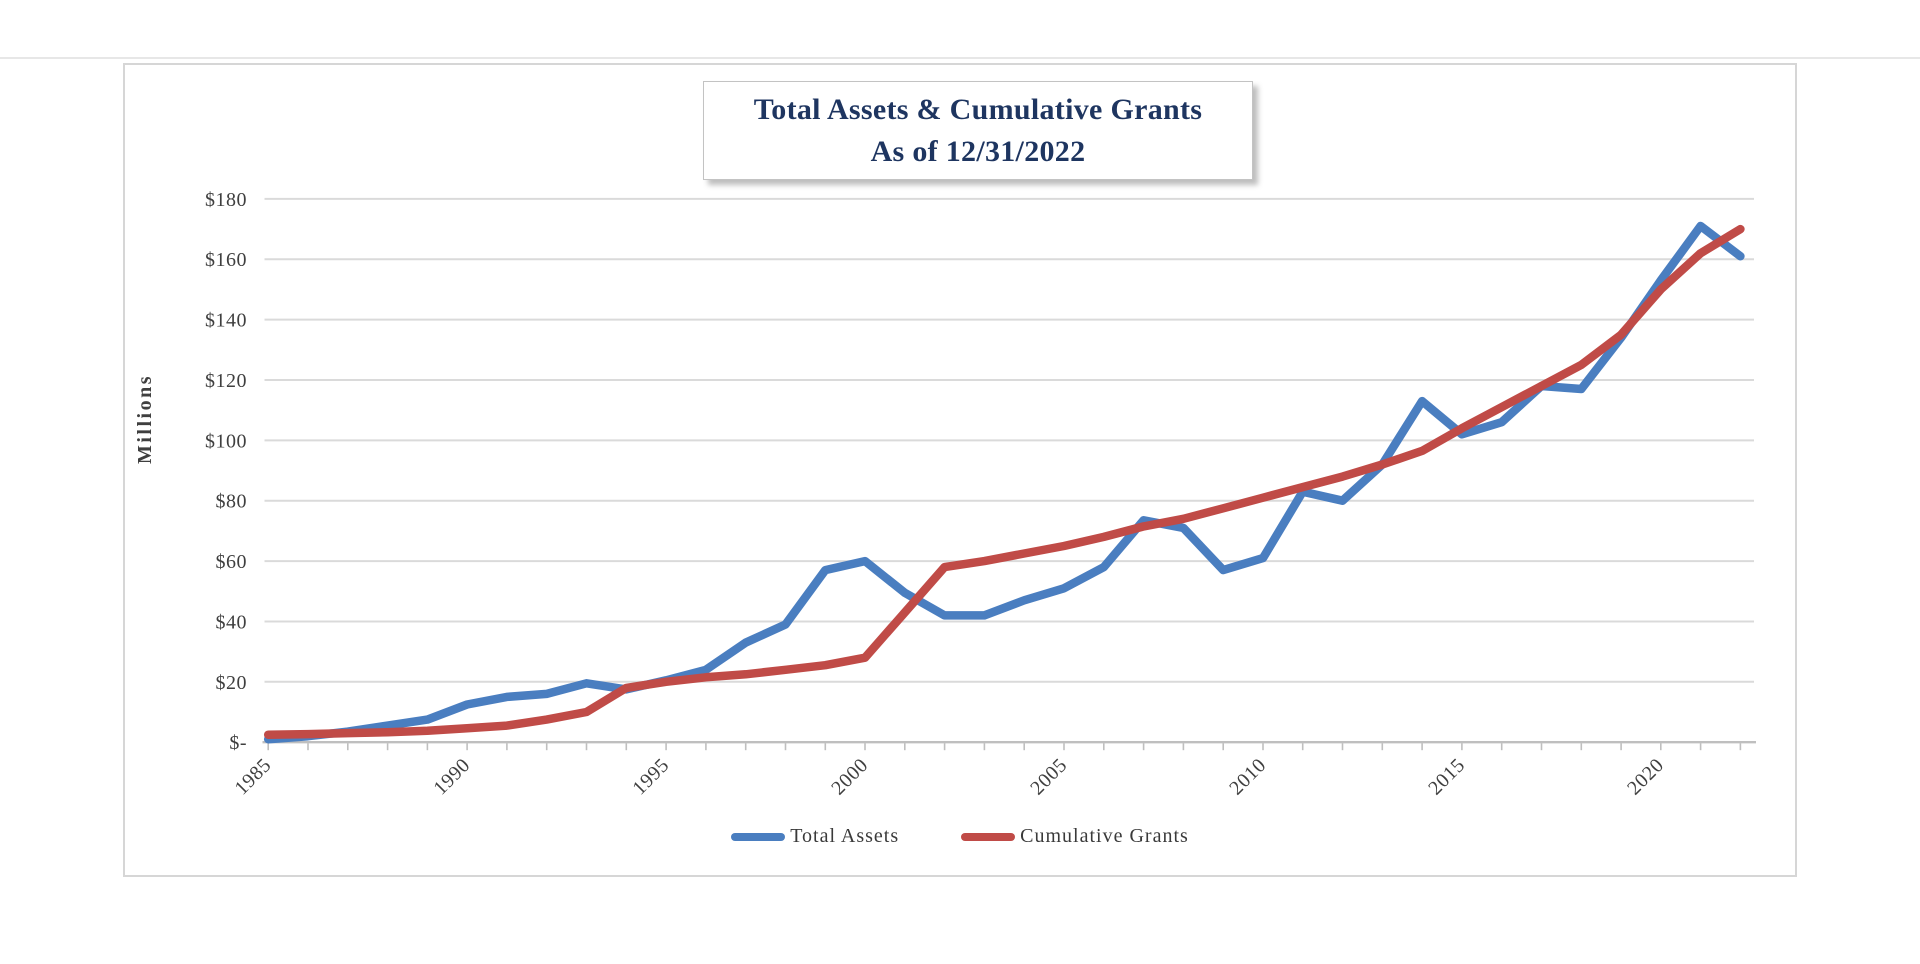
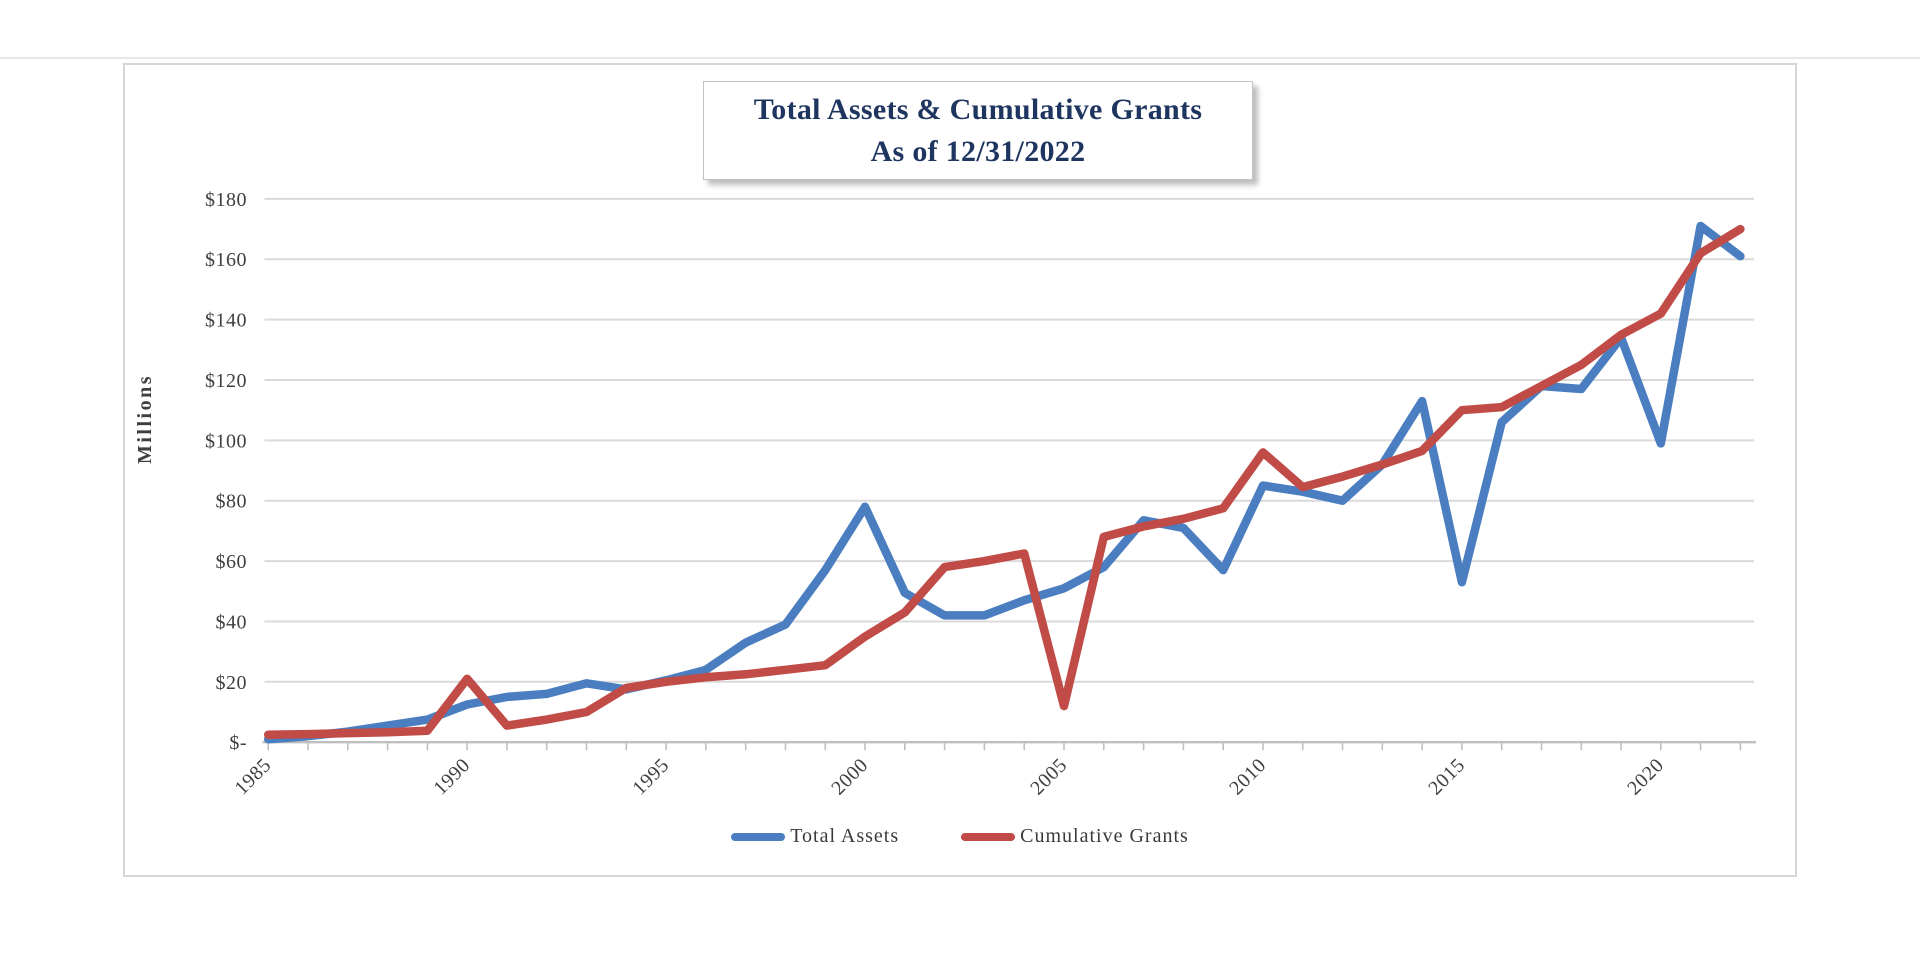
Cumulative Grants/1990: $5 -> $21
Total Assets/2000: $60 -> $78
Cumulative Grants/2000: $28 -> $35
Cumulative Grants/2005: $65 -> $12
Total Assets/2010: $61 -> $85
Cumulative Grants/2010: $81 -> $96
Total Assets/2015: $102 -> $53
Cumulative Grants/2015: $104 -> $110
Total Assets/2020: $153 -> $99
Cumulative Grants/2020: $150 -> $142
